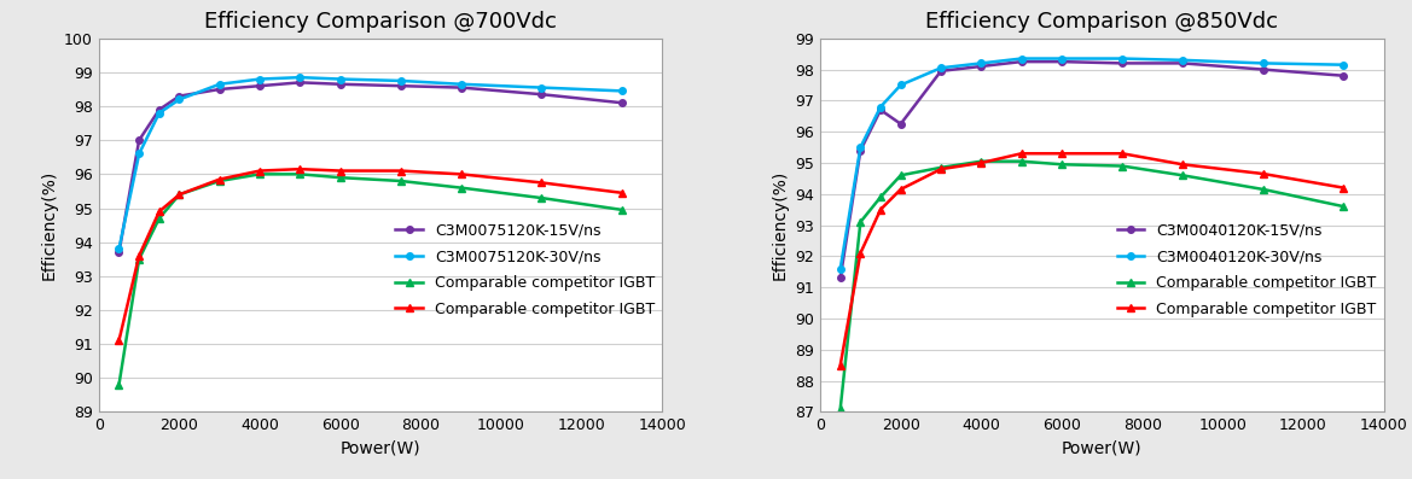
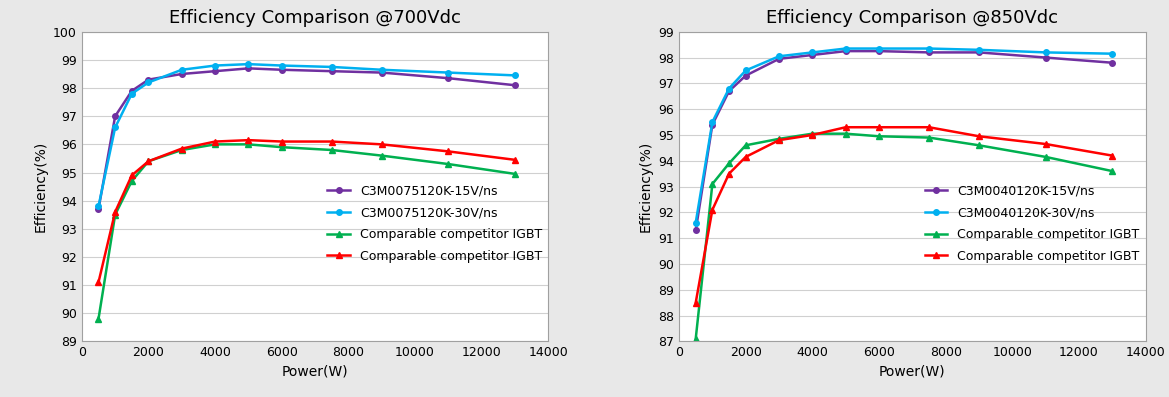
Efficiency Comparison @850Vdc/C3M0040120K-15V/ns/2000: 96.25 -> 97.30
